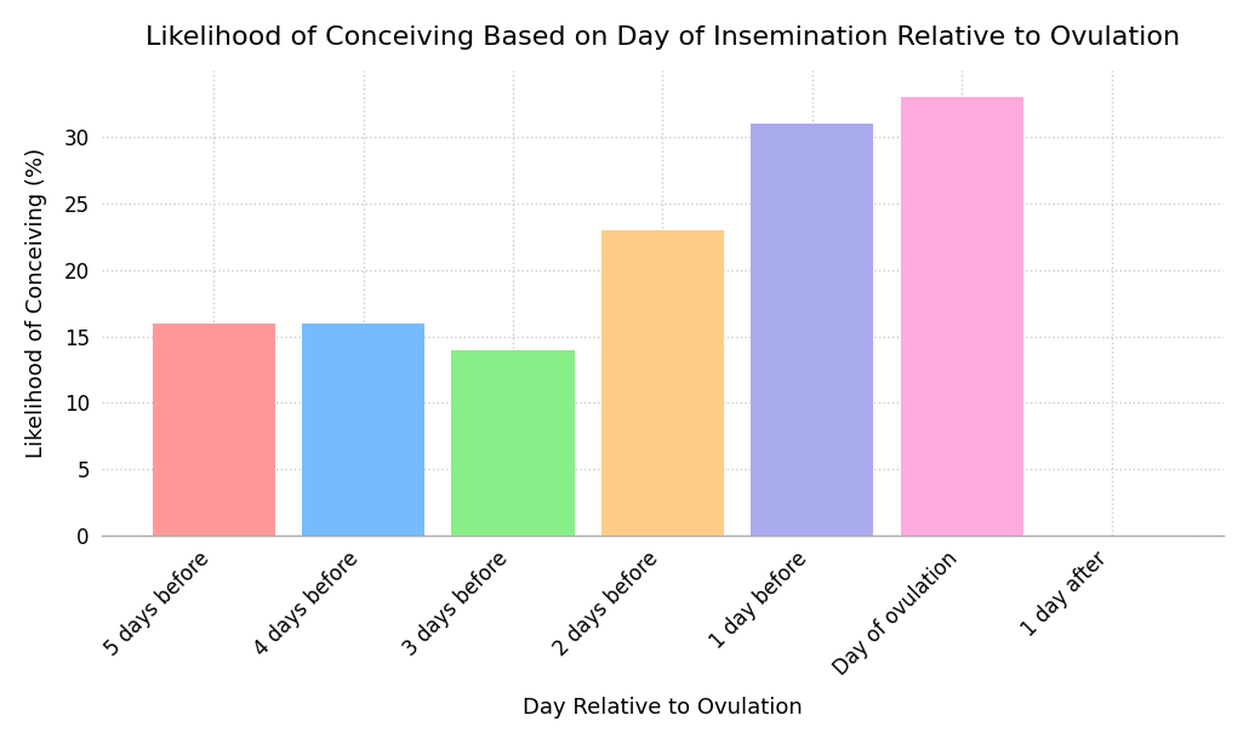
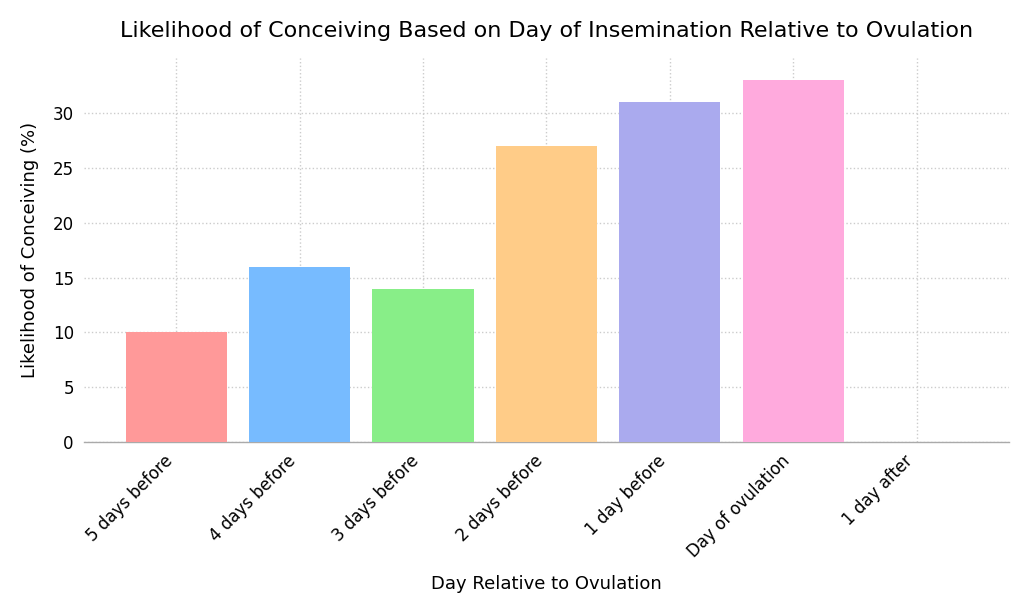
5 days before: 16 -> 10
2 days before: 23 -> 27
